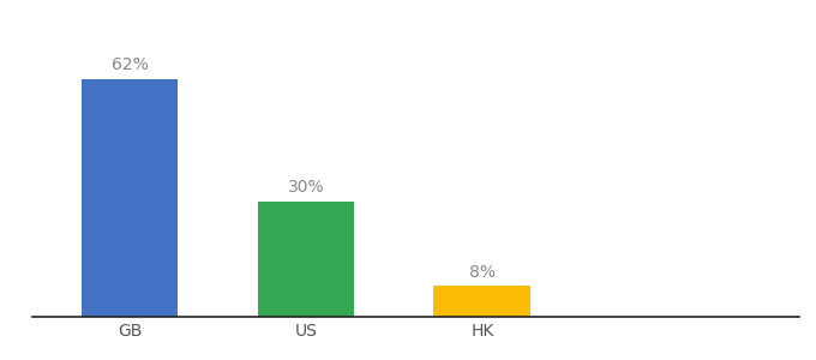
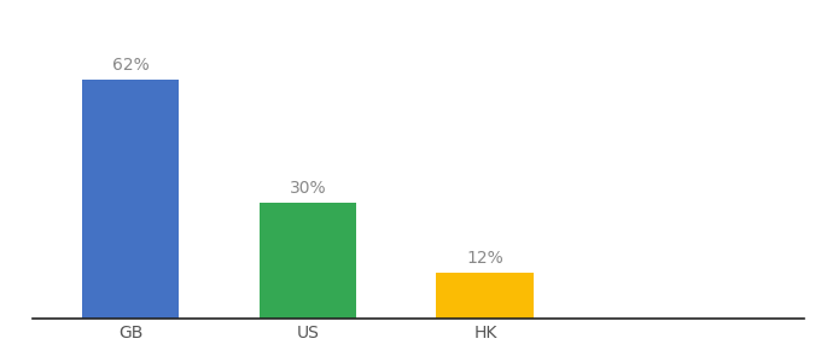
HK: 8% -> 12%
